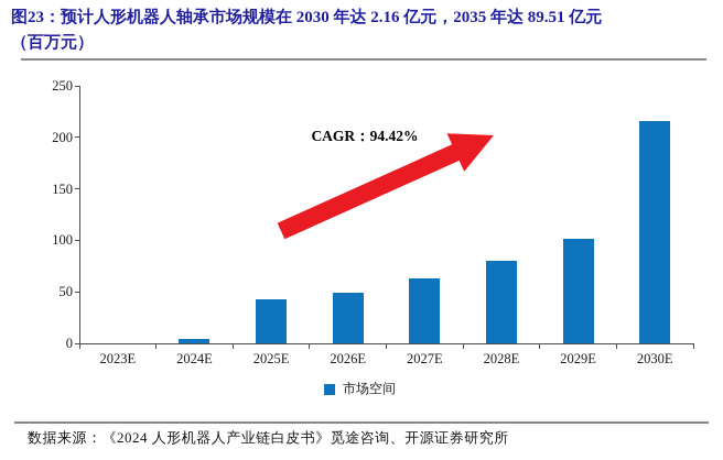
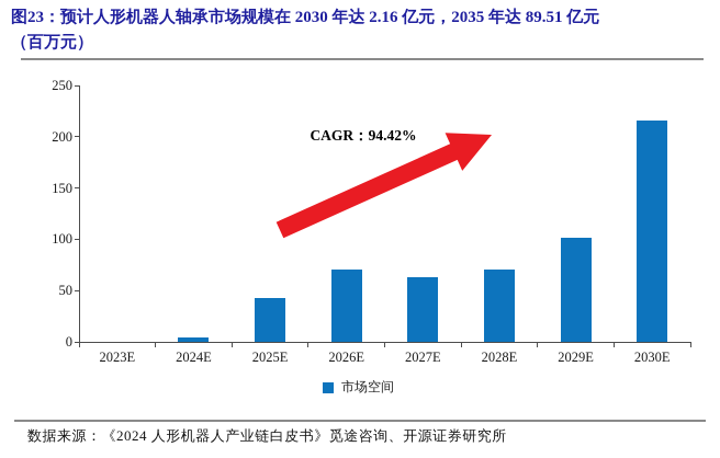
2026E: 50 -> 70
2028E: 80 -> 70
